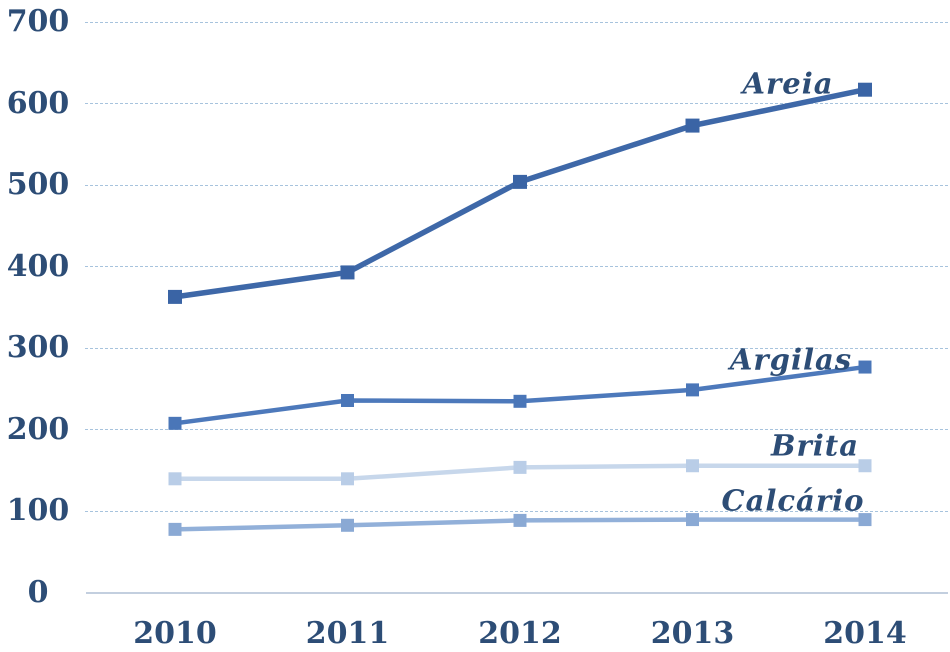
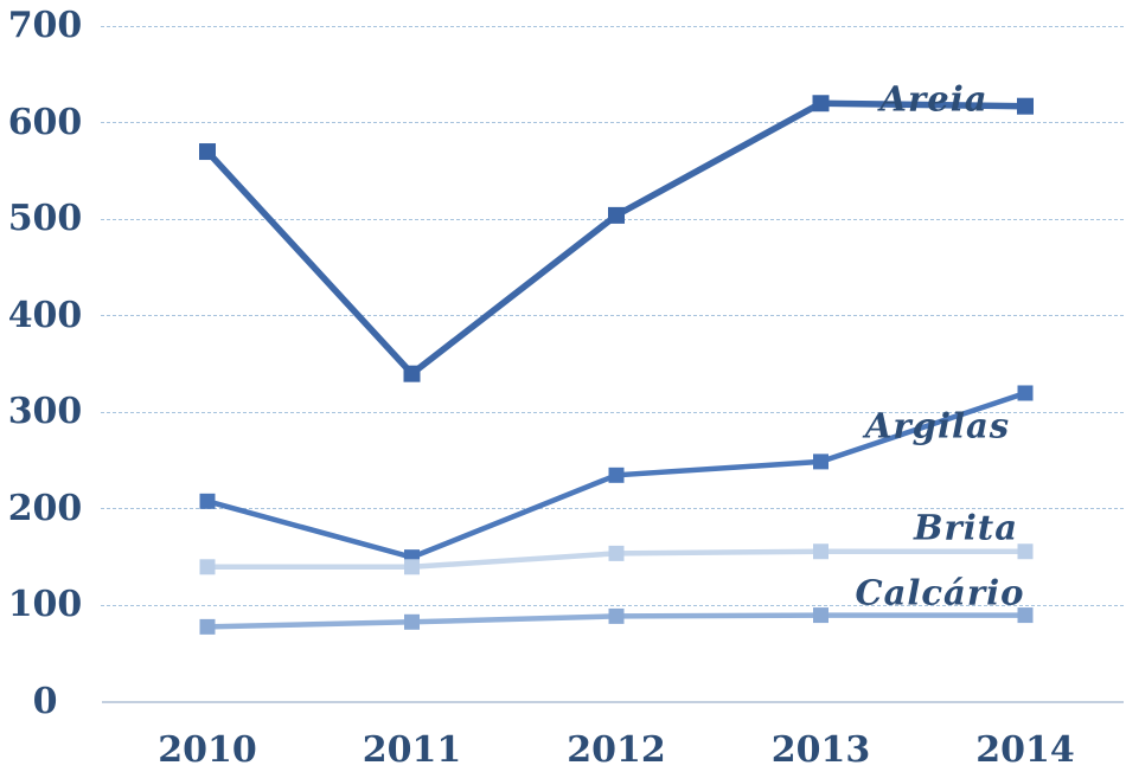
Areia/2010: 360 -> 570
Areia/2011: 390 -> 340
Argilas/2011: 240 -> 150
Areia/2013: 570 -> 620
Argilas/2014: 280 -> 320
